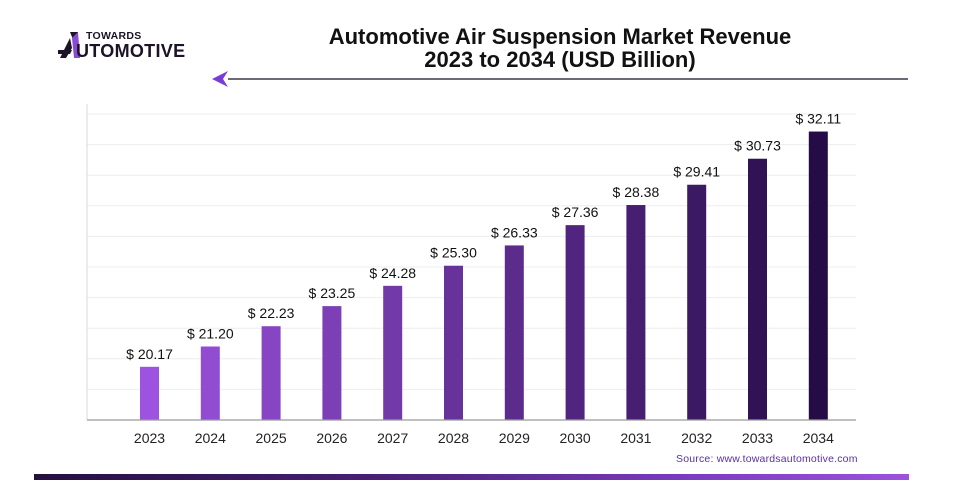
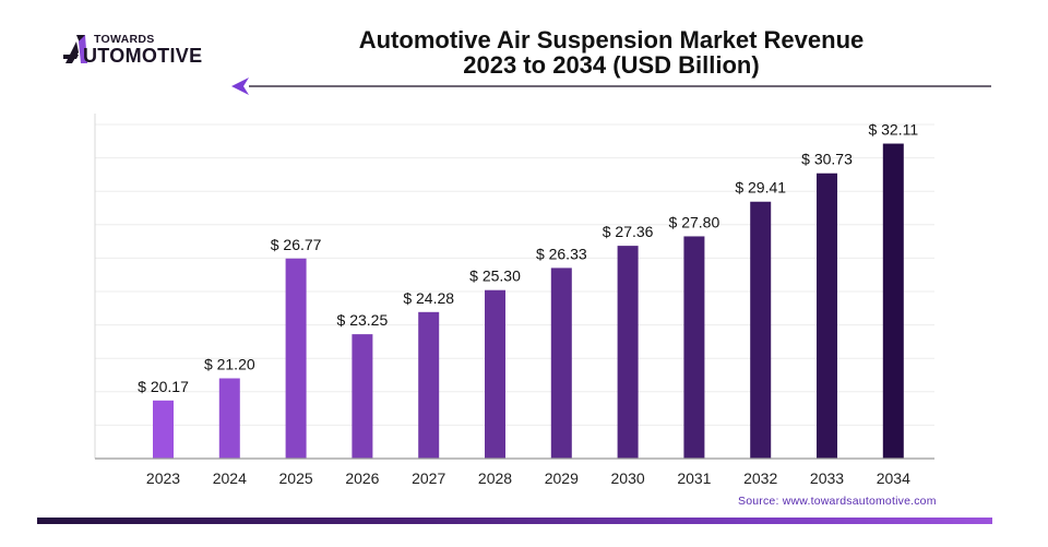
2025: 22.23 -> 26.77
2031: 28.38 -> 27.80
